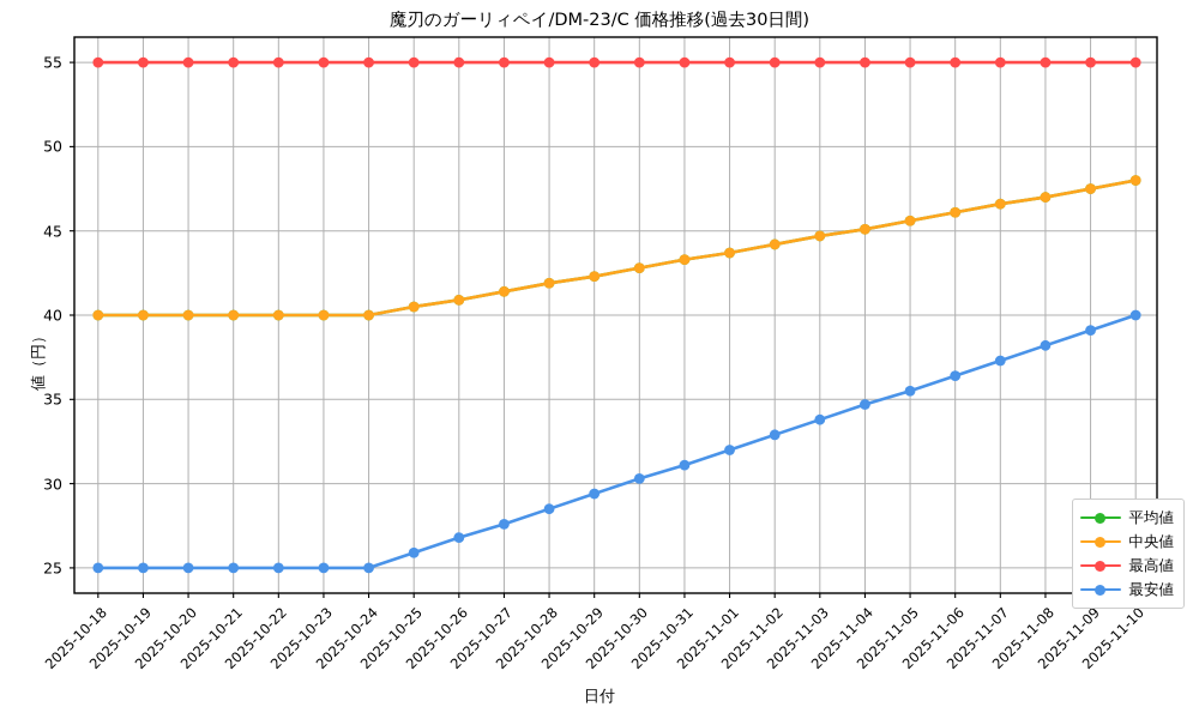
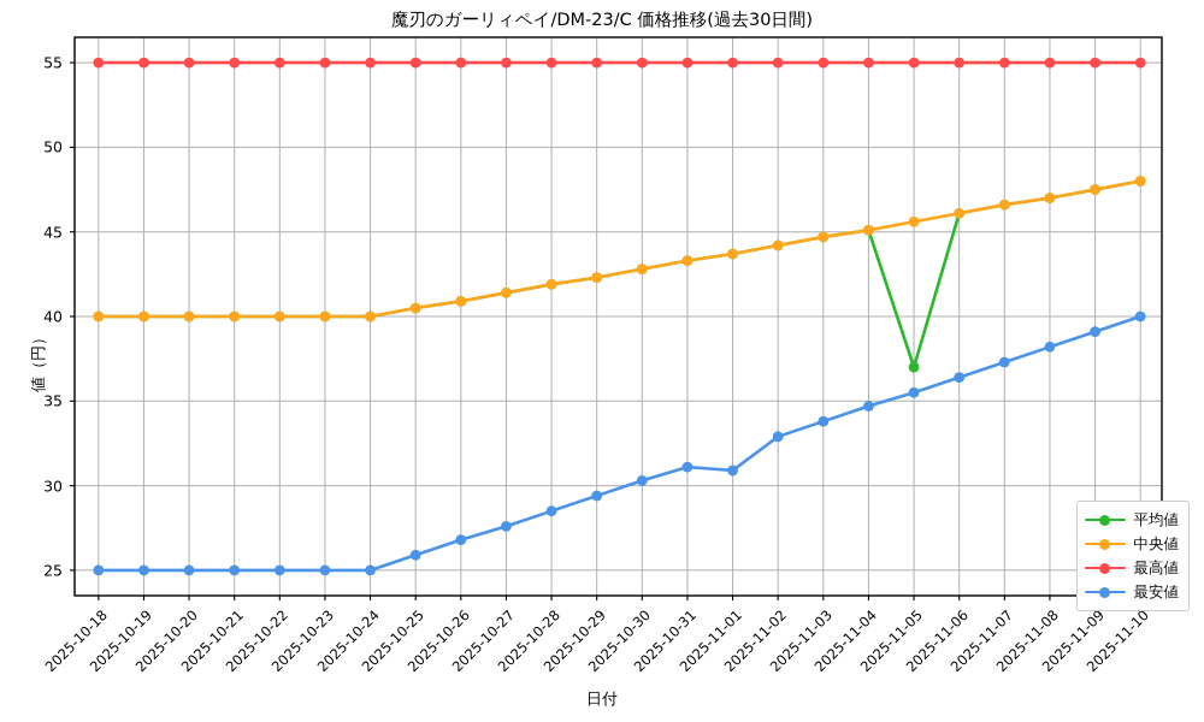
最安値/2025-11-01: 32.0 -> 30.9
平均値/2025-11-05: 45.6 -> 37.0
